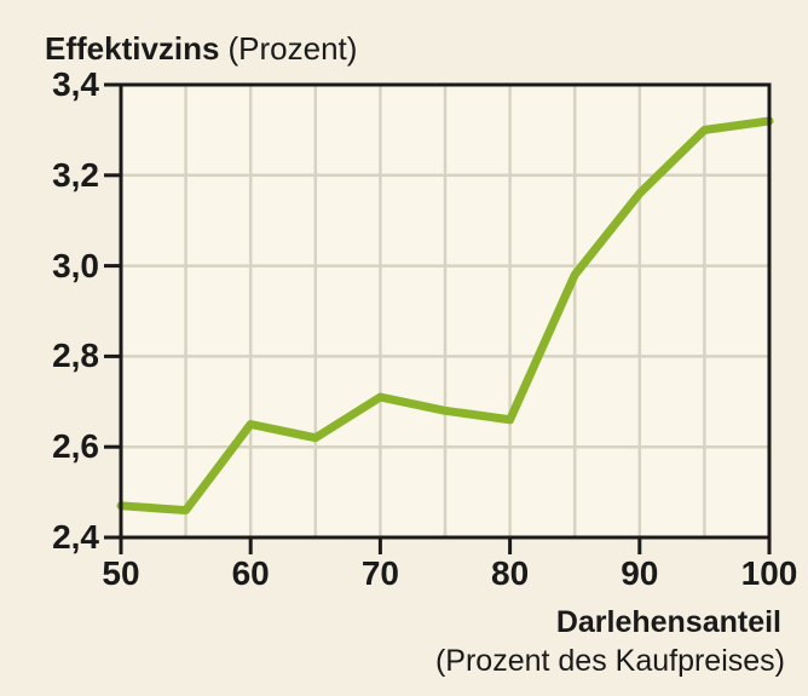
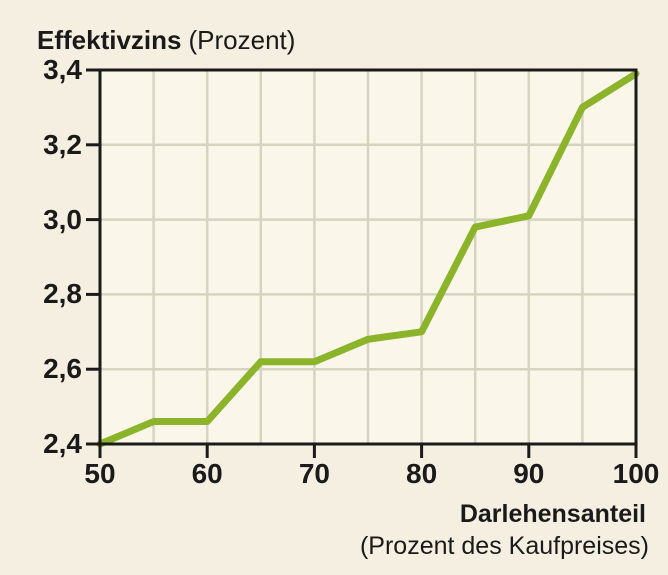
50: 2,47 -> 2,40
60: 2,65 -> 2,46
70: 2,71 -> 2,62
80: 2,66 -> 2,70
90: 3,16 -> 3,01
100: 3,32 -> 3,39
